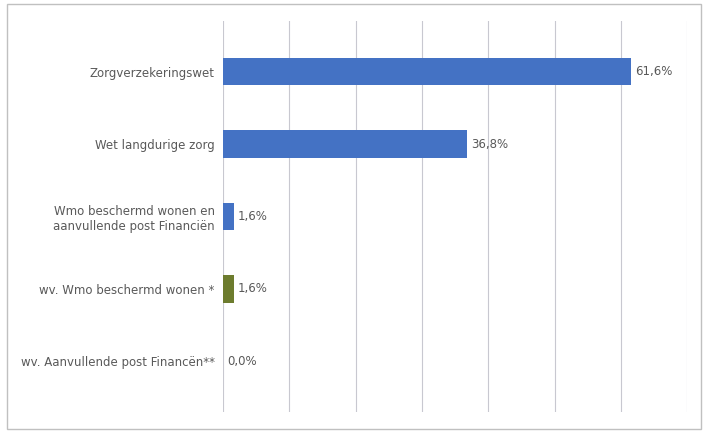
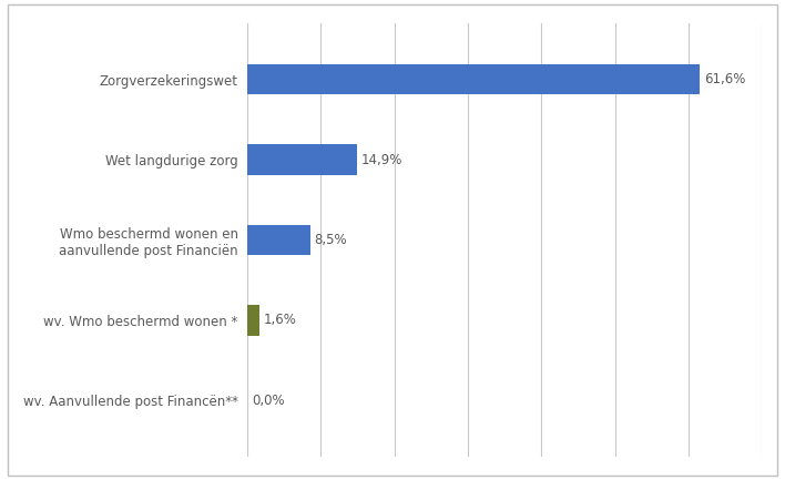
Wet langdurige zorg: 36,8% -> 14,9%
Wmo beschermd wonen en aanvullende post Financiën: 1,6% -> 8,5%
